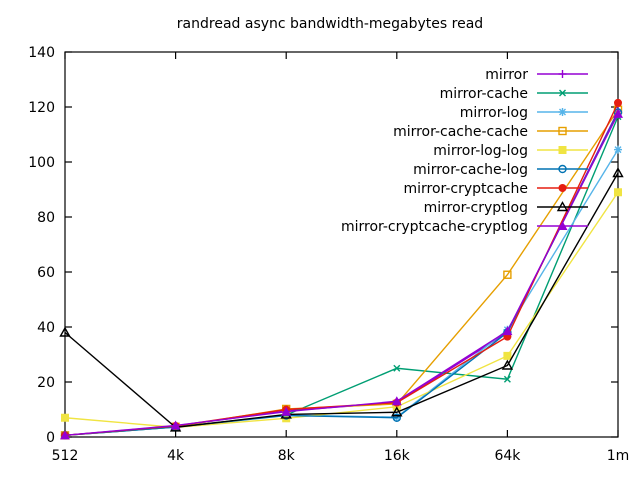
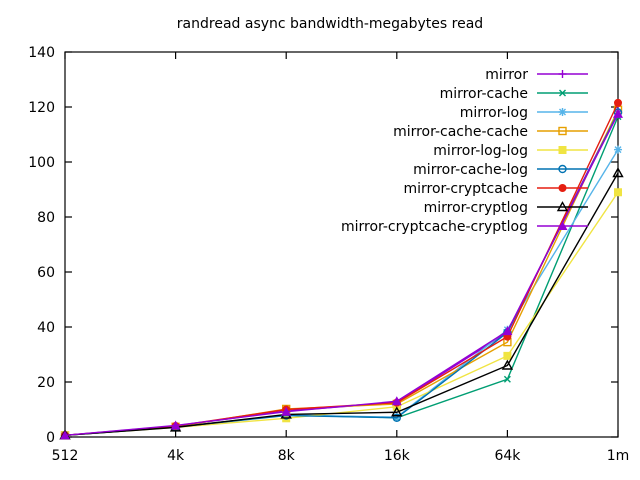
mirror-log-log/512: 7 -> 1
mirror-cryptlog/512: 38 -> 1
mirror-cache/16k: 25 -> 7
mirror-cache-cache/64k: 59 -> 34
